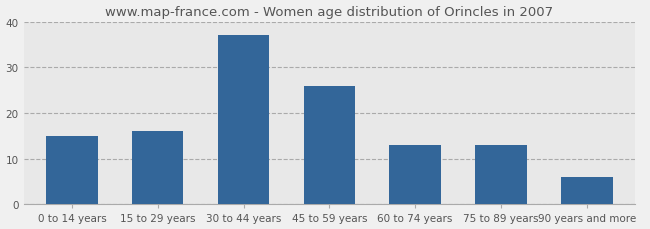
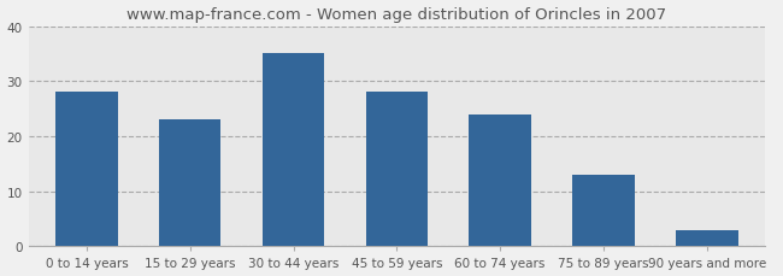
0 to 14 years: 15 -> 28
15 to 29 years: 16 -> 23
30 to 44 years: 37 -> 35
45 to 59 years: 26 -> 28
60 to 74 years: 13 -> 24
90 years and more: 6 -> 3
